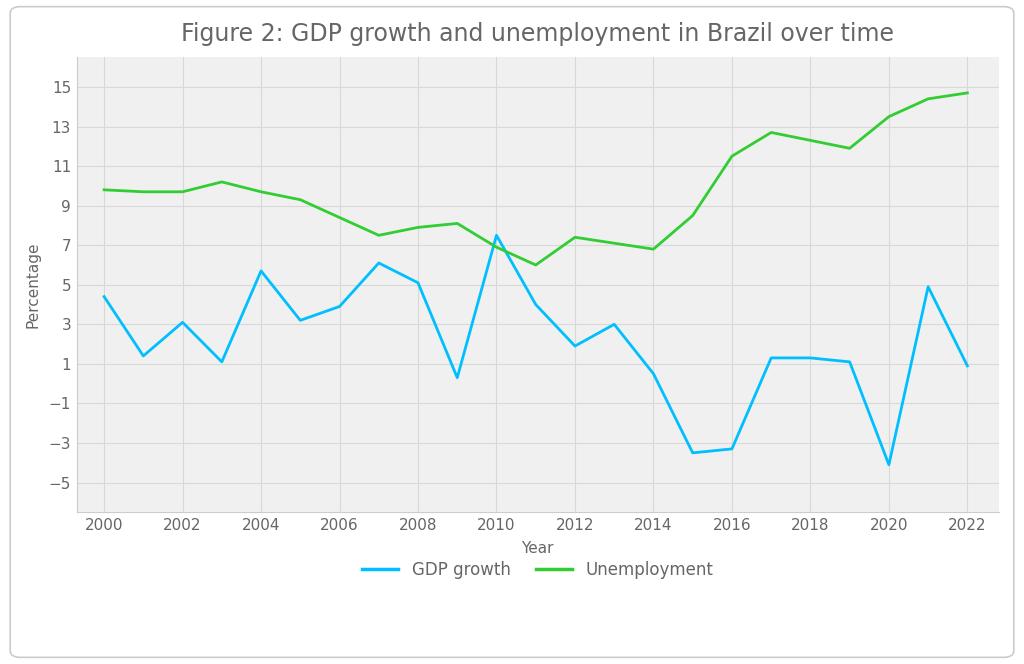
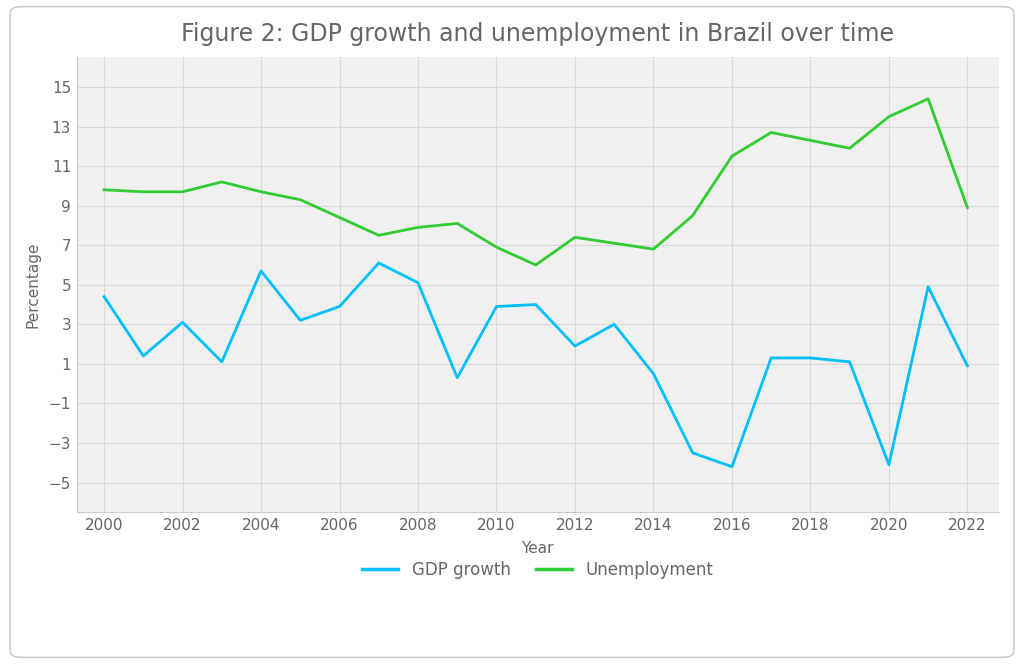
GDP growth/2010: 7.5 -> 3.9
GDP growth/2016: -3.3 -> -4.2
Unemployment/2022: 14.7 -> 8.9
